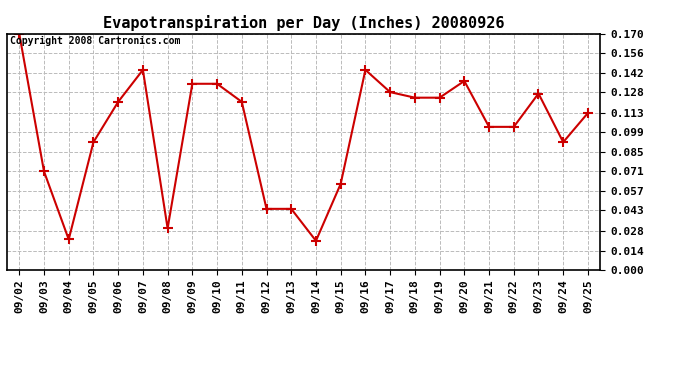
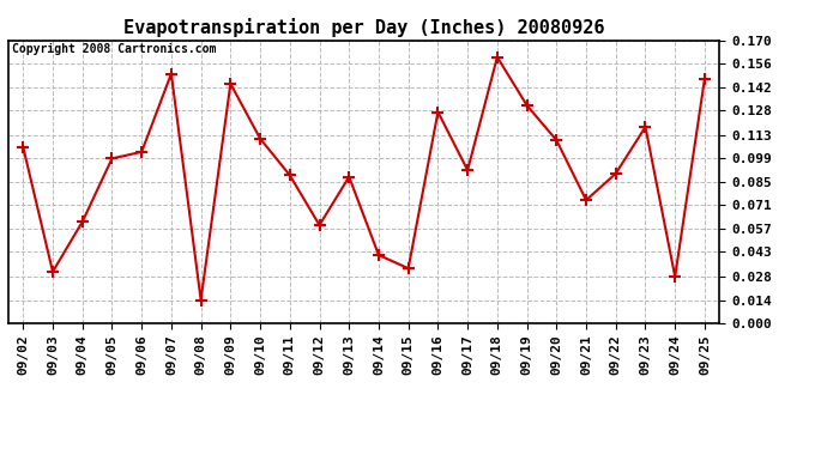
09/02: 0.170 -> 0.106
09/03: 0.071 -> 0.031
09/04: 0.022 -> 0.061
09/05: 0.092 -> 0.099
09/06: 0.121 -> 0.103
09/07: 0.144 -> 0.150
09/08: 0.030 -> 0.014
09/09: 0.134 -> 0.144
09/10: 0.134 -> 0.111
09/11: 0.121 -> 0.089
09/12: 0.044 -> 0.059
09/13: 0.044 -> 0.088
09/14: 0.021 -> 0.041
09/15: 0.062 -> 0.033
09/16: 0.144 -> 0.127
09/17: 0.128 -> 0.092
09/18: 0.124 -> 0.160
09/19: 0.124 -> 0.131
09/20: 0.136 -> 0.110
09/21: 0.103 -> 0.074
09/22: 0.103 -> 0.090
09/23: 0.127 -> 0.118
09/24: 0.092 -> 0.028
09/25: 0.113 -> 0.147
